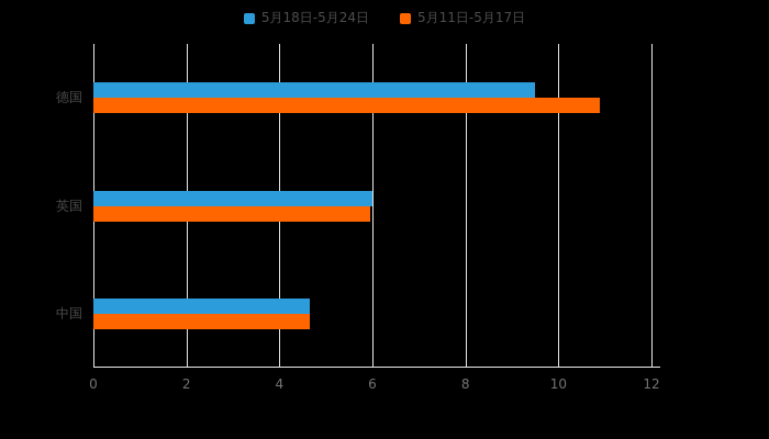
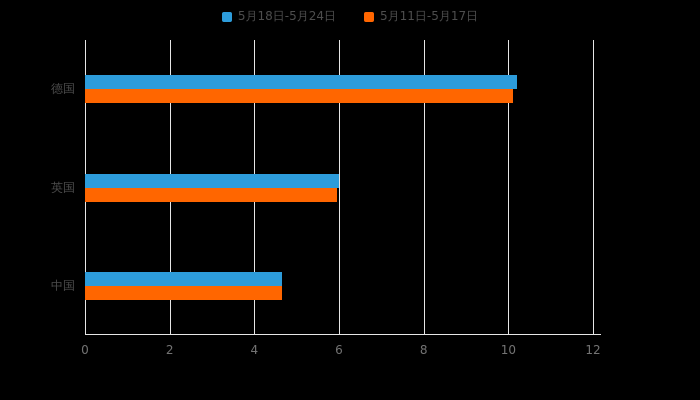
5月18日-5月24日/德国: 9.5 -> 10.2
5月11日-5月17日/德国: 10.9 -> 10.1
